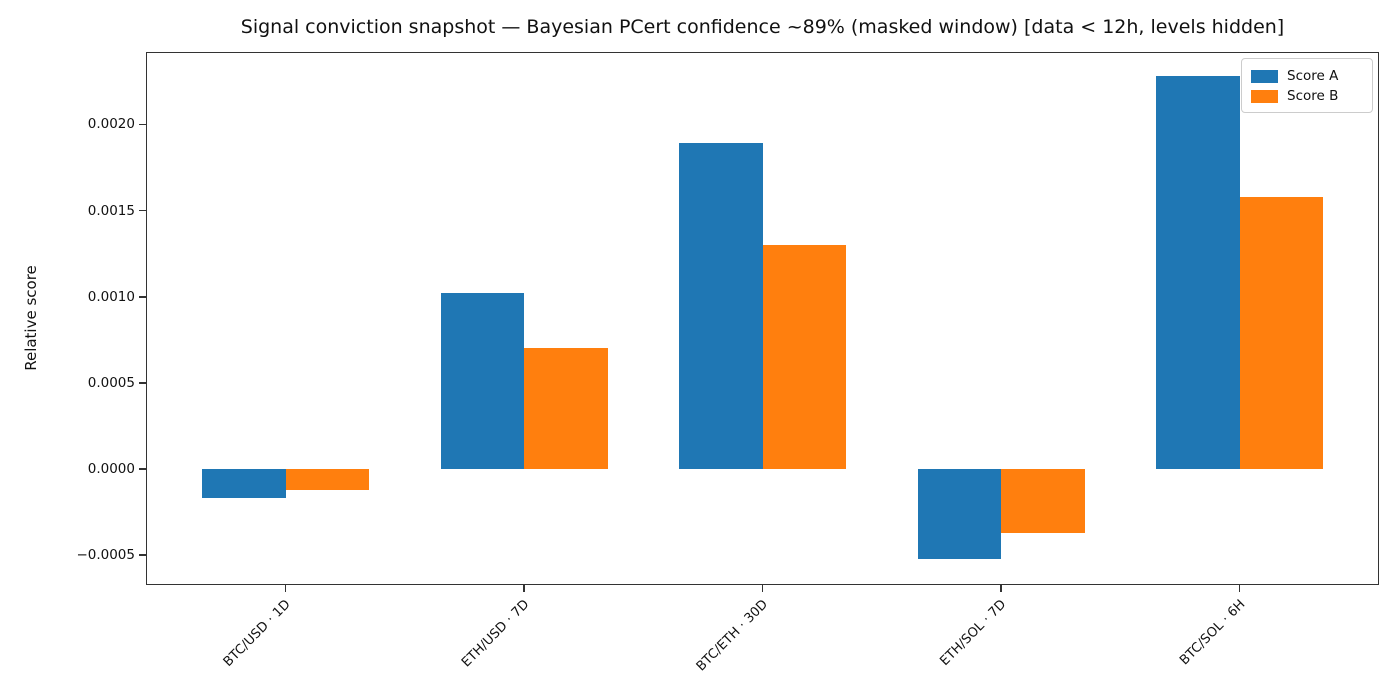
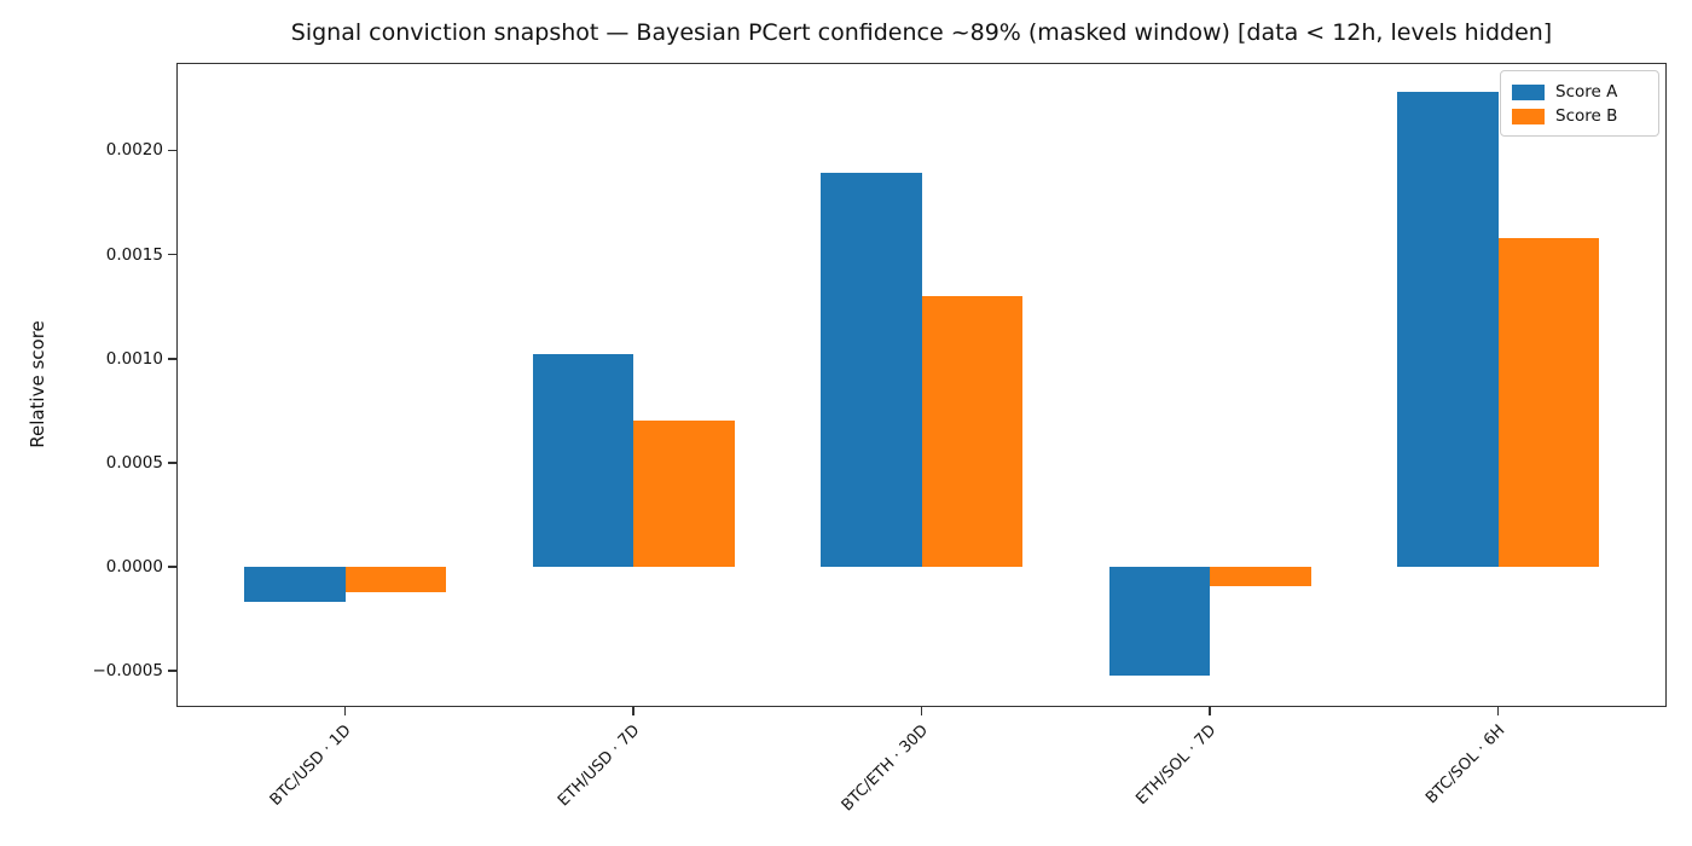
Score B/ETH/SOL · 7D: -0.00037 -> -0.00009
